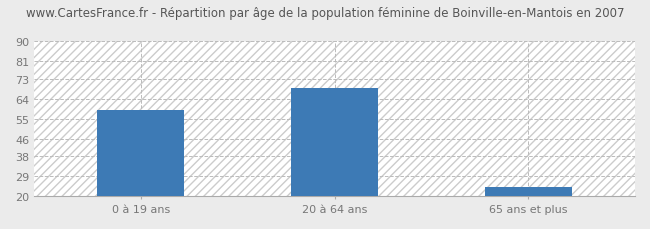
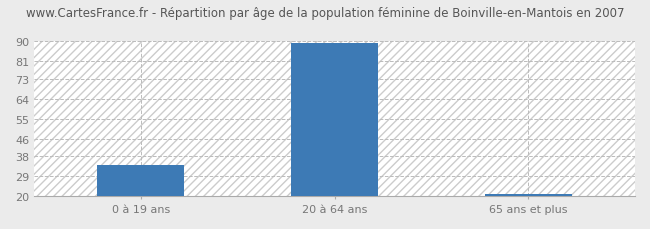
0 à 19 ans: 59 -> 34
20 à 64 ans: 69 -> 89
65 ans et plus: 24 -> 21
